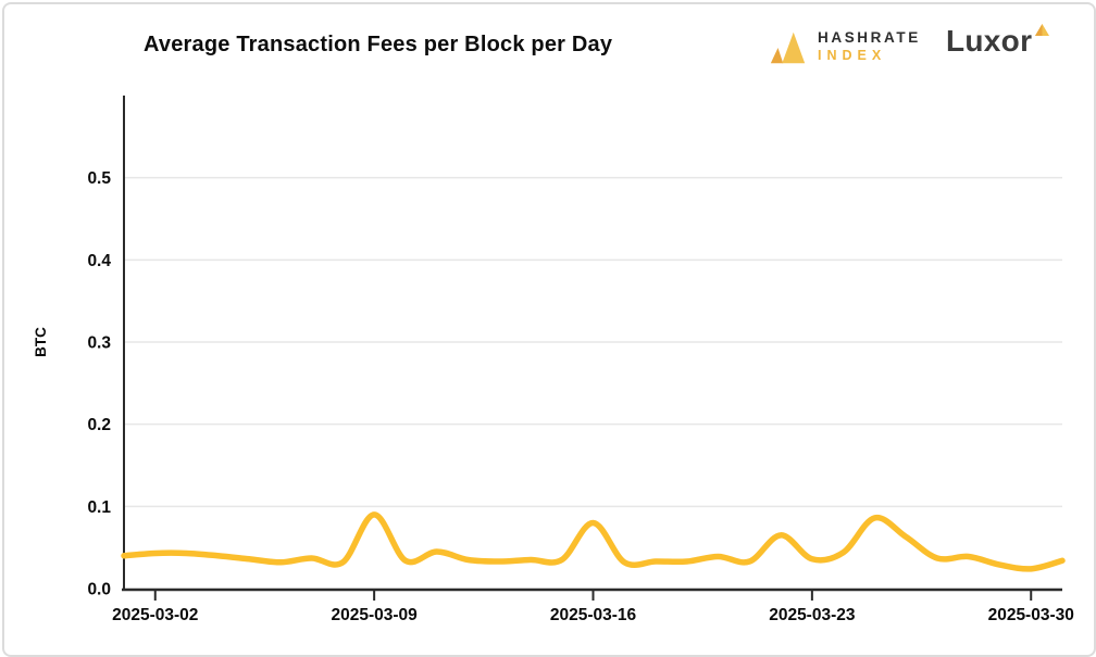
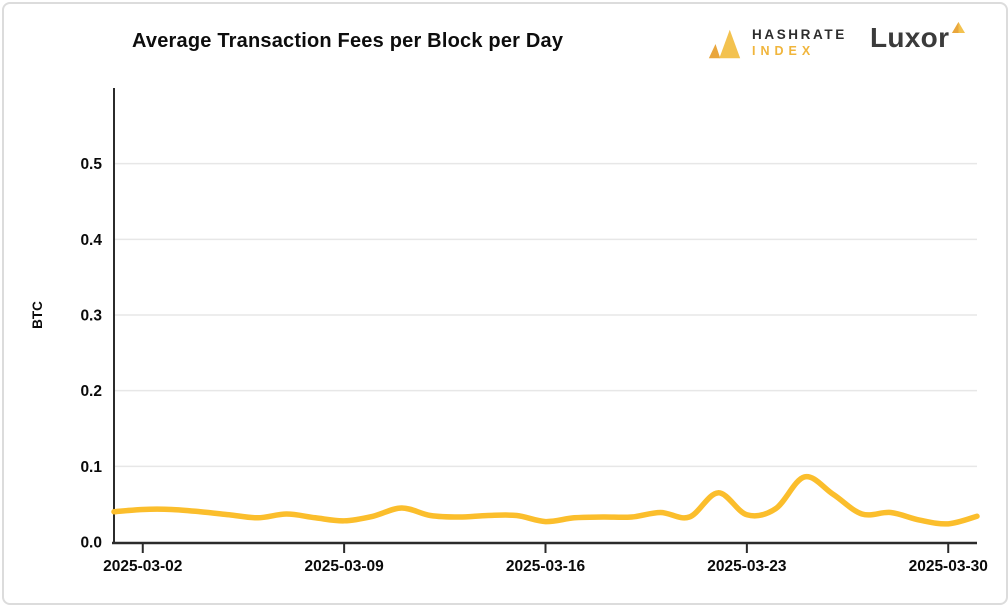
2025-03-09: 0.09 -> 0.03
2025-03-16: 0.08 -> 0.03
